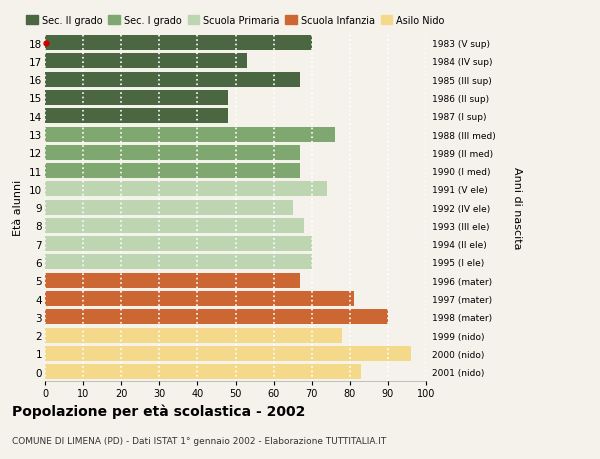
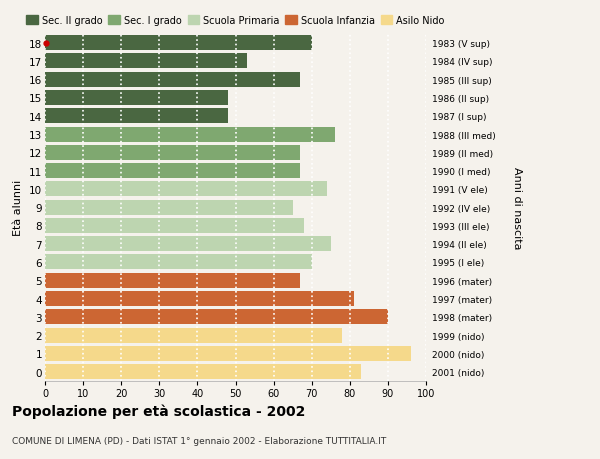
7: 70 -> 75
